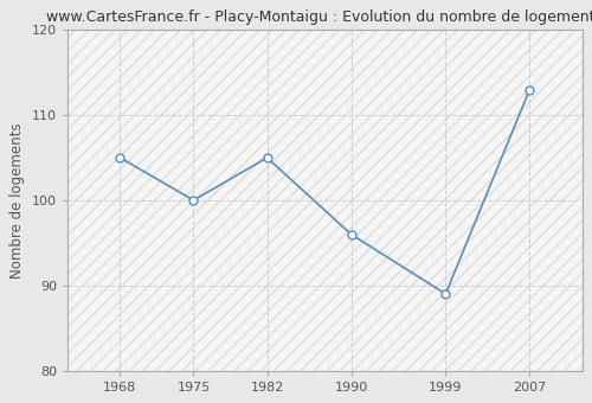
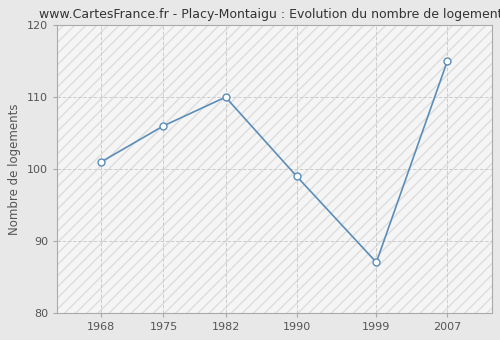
1968: 105 -> 101
1975: 100 -> 106
1982: 105 -> 110
1990: 96 -> 99
1999: 89 -> 87
2007: 113 -> 115
